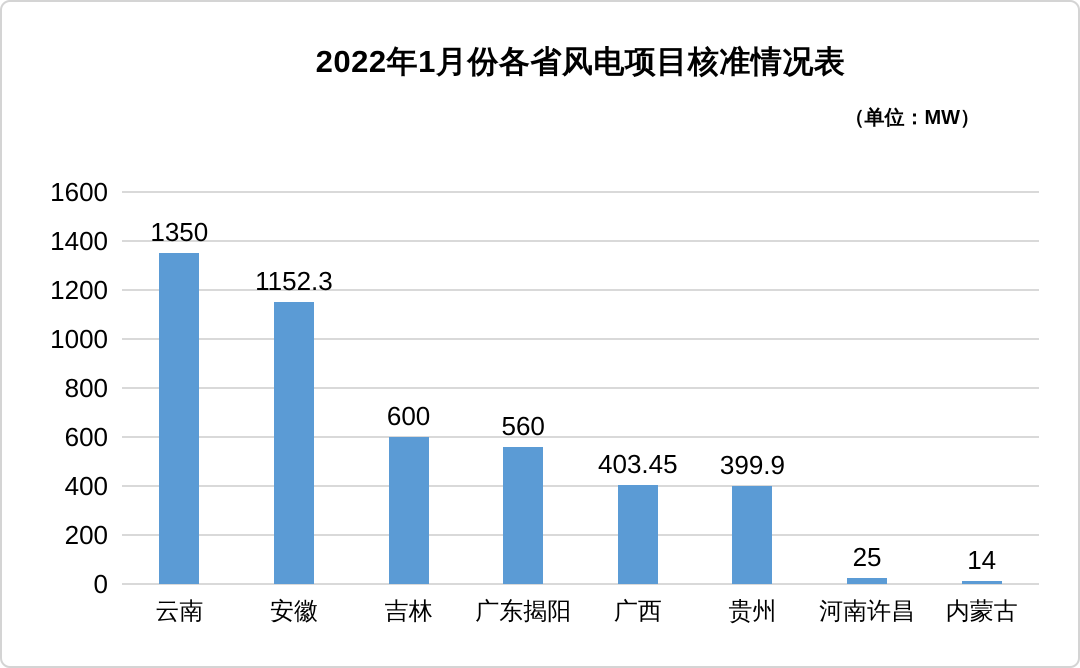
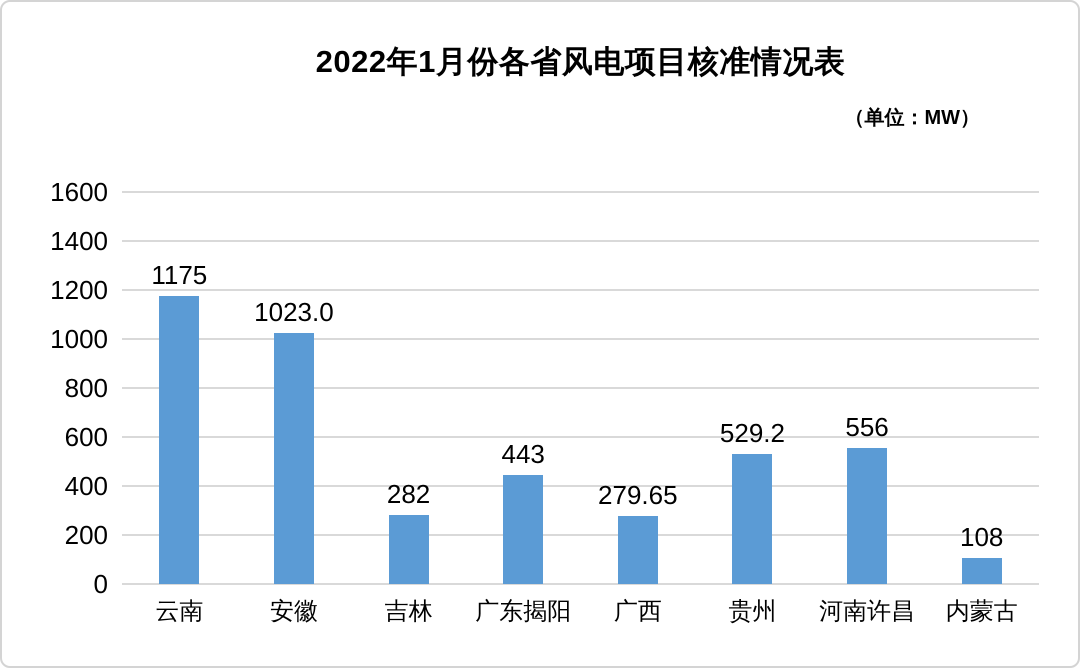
云南: 1350 -> 1175
安徽: 1152.3 -> 1023.0
吉林: 600 -> 282
广东揭阳: 560 -> 443
广西: 403.45 -> 279.65
贵州: 399.9 -> 529.2
河南许昌: 25 -> 556
内蒙古: 14 -> 108
